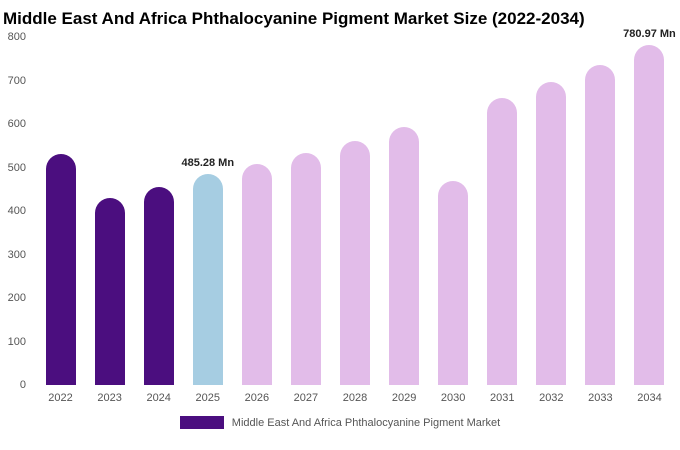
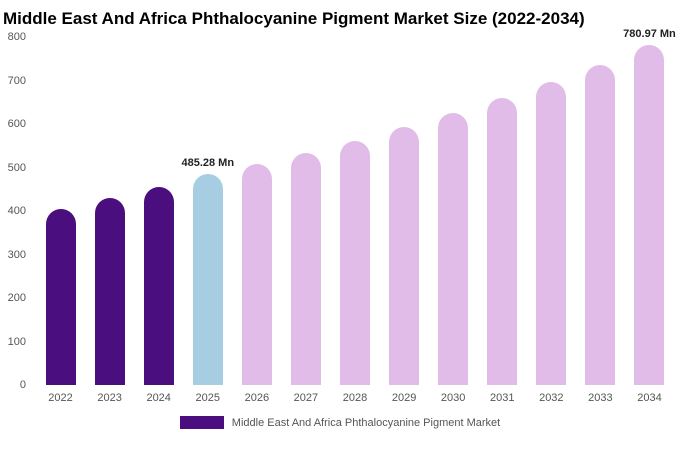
2022: 530 -> 400
2030: 470 -> 620
